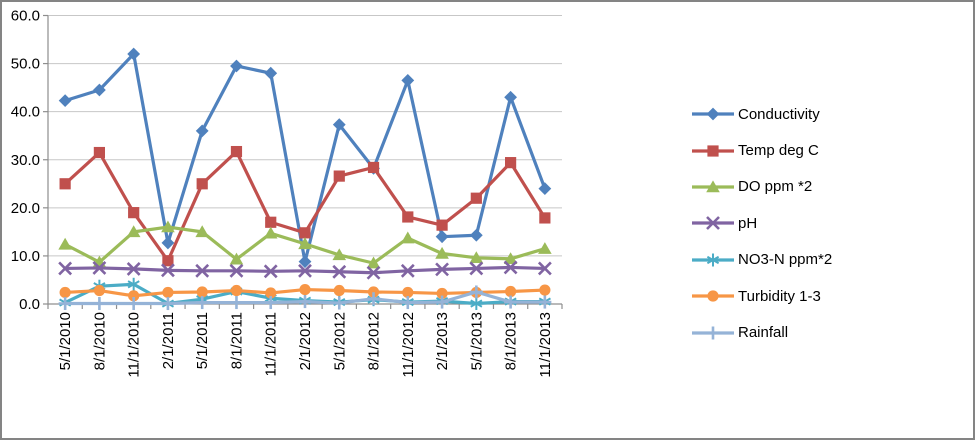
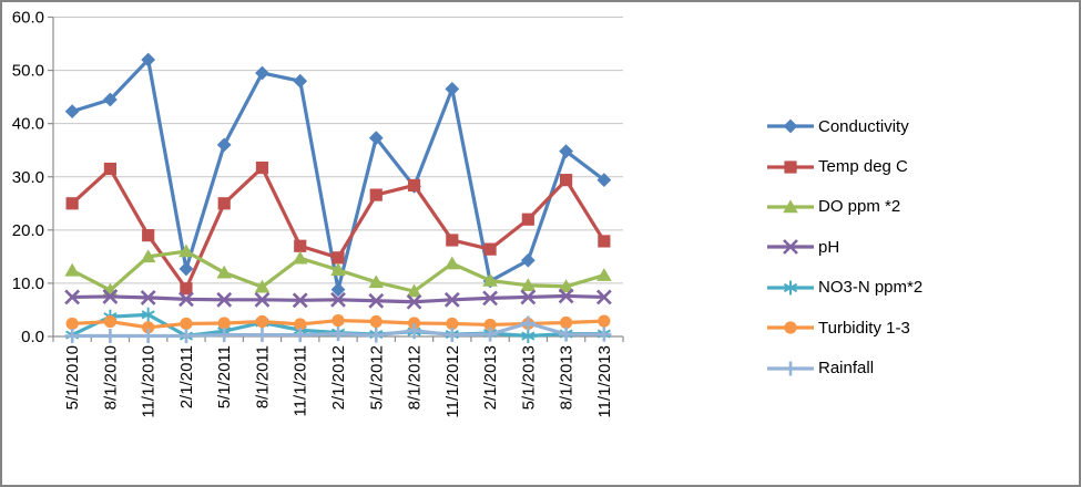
DO ppm *2/5/1/2011: 15 -> 12
Conductivity/2/1/2013: 14 -> 10
Conductivity/8/1/2013: 43 -> 35
Conductivity/11/1/2013: 24 -> 29
